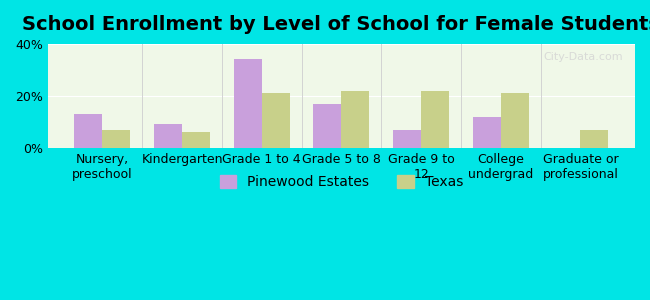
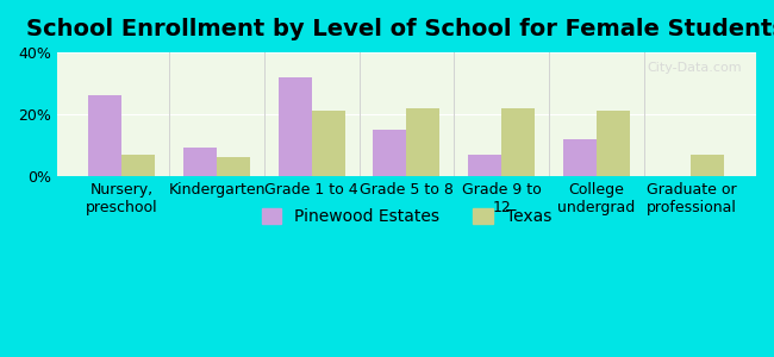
Pinewood Estates/Nursery, preschool: 13% -> 26%
Pinewood Estates/Grade 1 to 4: 34% -> 32%
Pinewood Estates/Grade 5 to 8: 17% -> 15%
